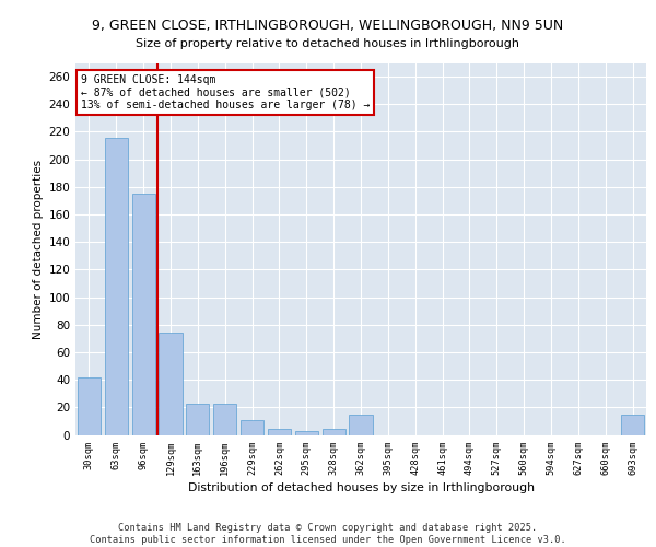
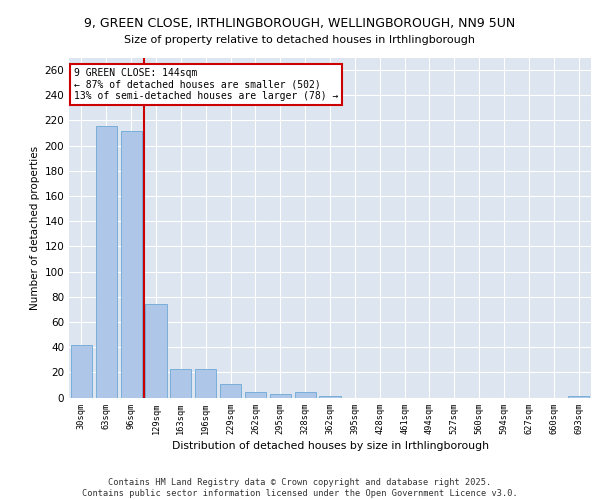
96sqm: 175 -> 212
362sqm: 15 -> 1
693sqm: 15 -> 1
